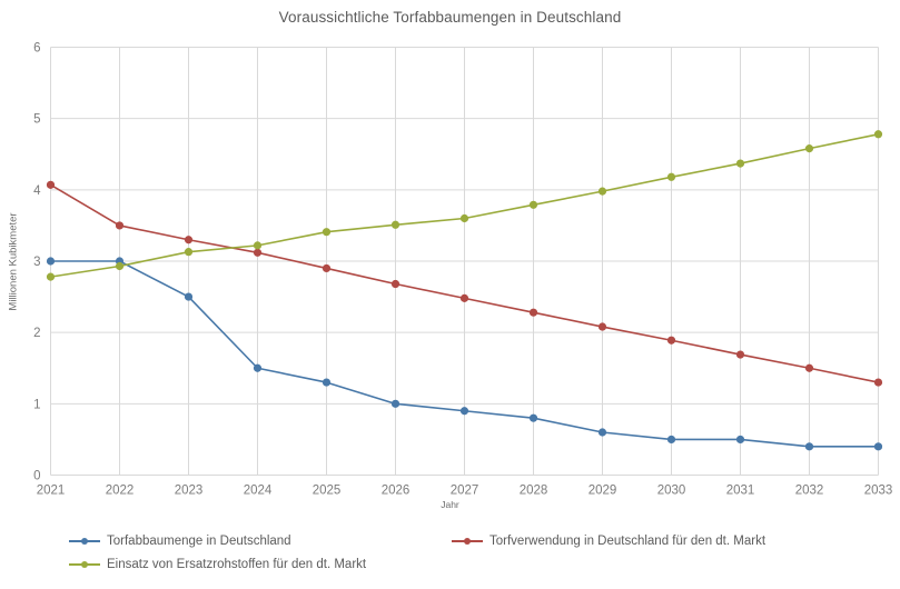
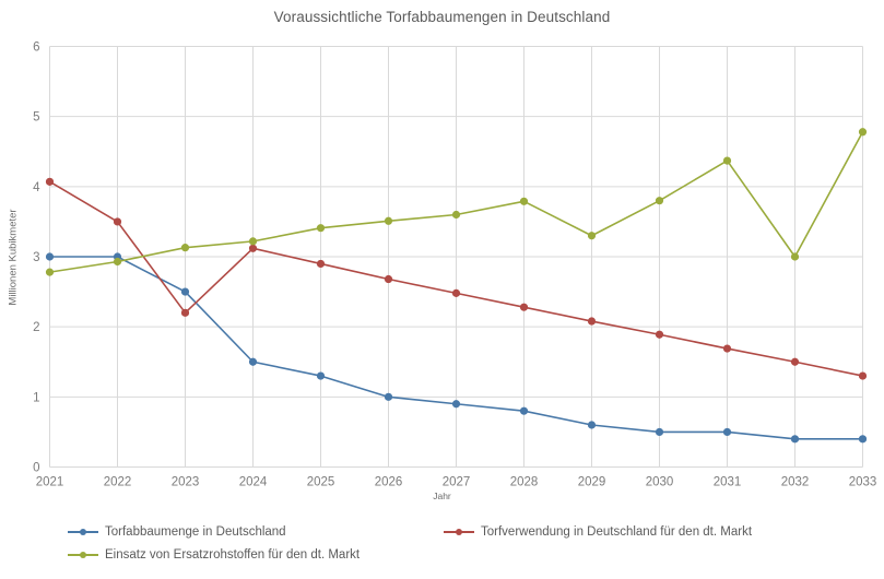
Torfverwendung in Deutschland für den dt. Markt/2023: 3.3 -> 2.2
Einsatz von Ersatzrohstoffen für den dt. Markt/2029: 4.0 -> 3.3
Einsatz von Ersatzrohstoffen für den dt. Markt/2030: 4.2 -> 3.8
Einsatz von Ersatzrohstoffen für den dt. Markt/2032: 4.6 -> 3.0
